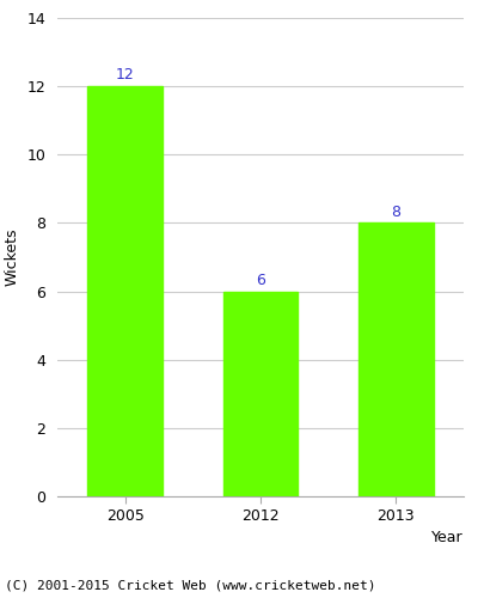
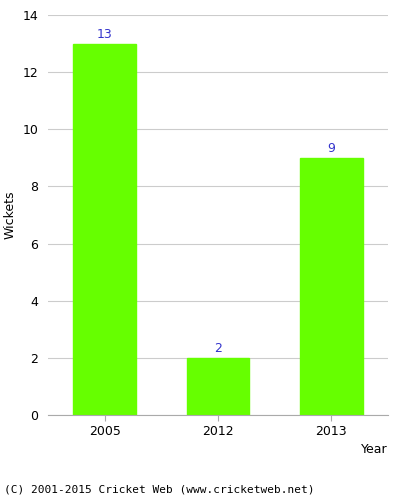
2005: 12 -> 13
2012: 6 -> 2
2013: 8 -> 9
